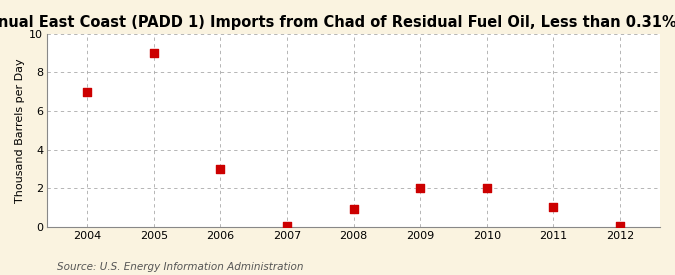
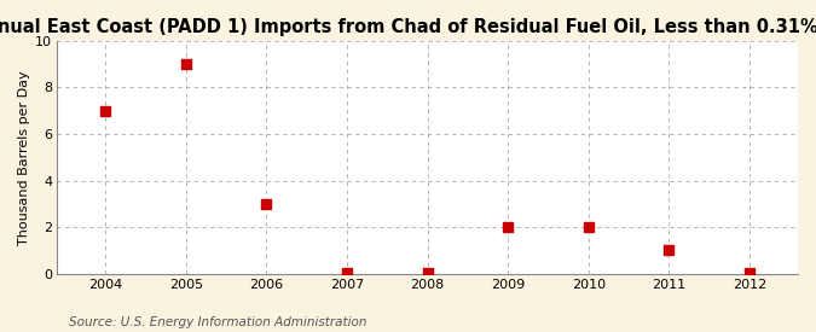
2008: 0.9 -> 0.1
